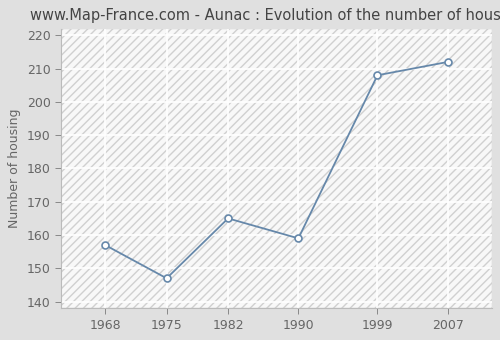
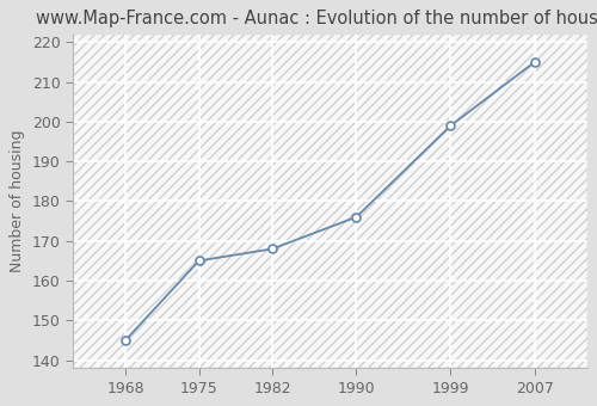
1968: 157 -> 145
1975: 147 -> 165
1982: 165 -> 168
1990: 159 -> 176
1999: 208 -> 199
2007: 212 -> 215
